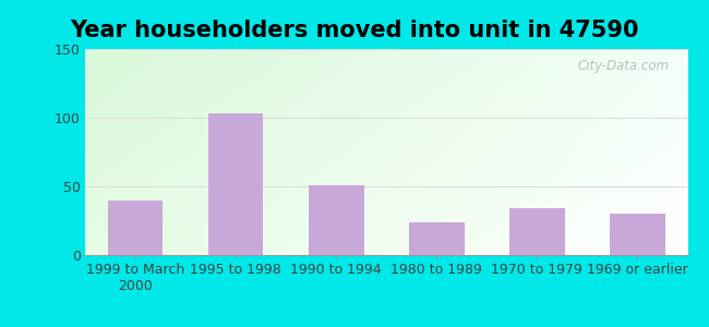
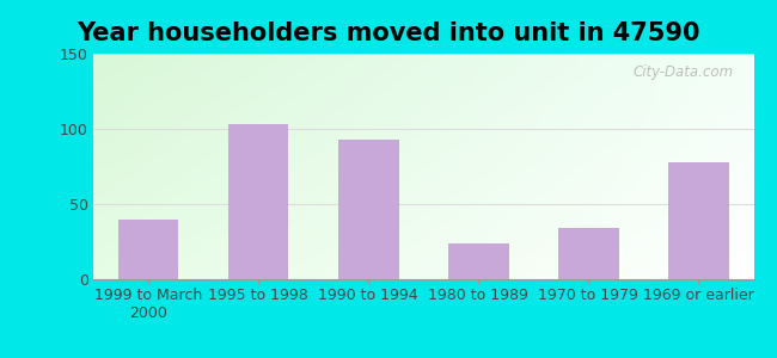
1990 to 1994: 51 -> 93
1969 or earlier: 30 -> 78
